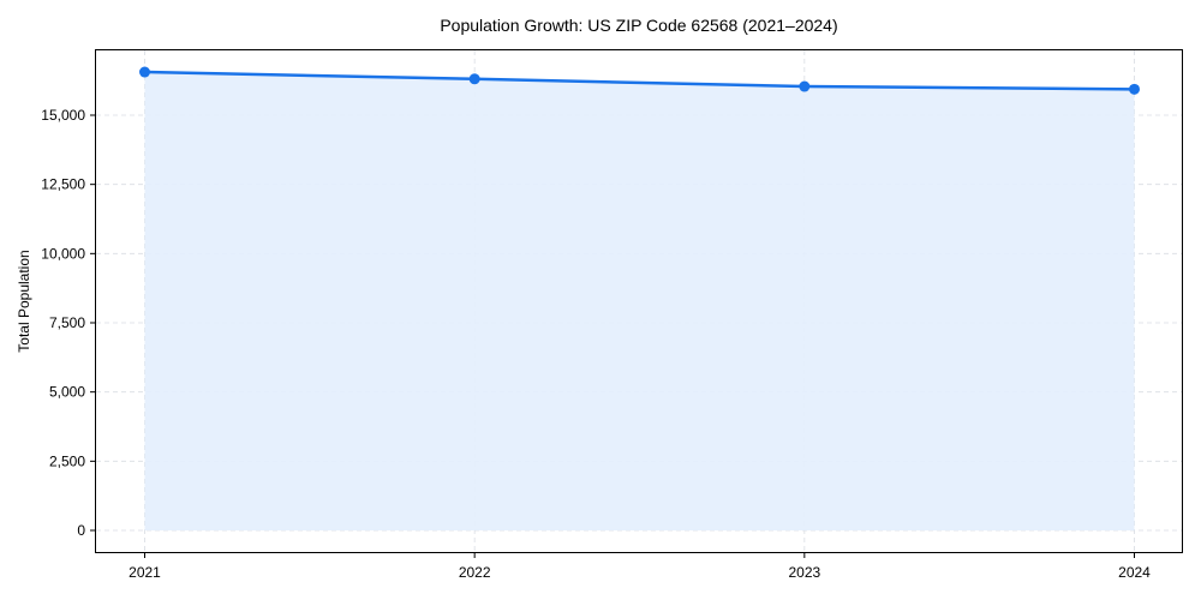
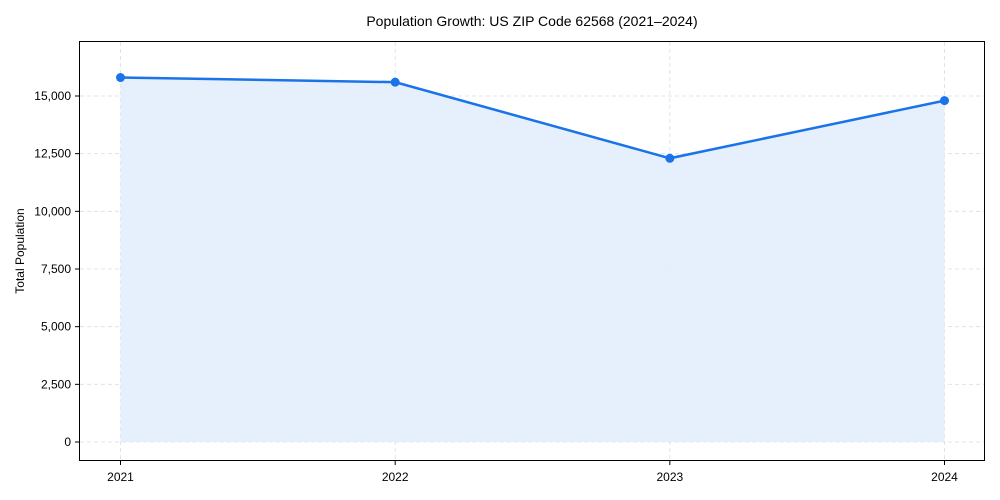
2021: 16600 -> 15800
2022: 16300 -> 15600
2023: 16000 -> 12300
2024: 15900 -> 14800
